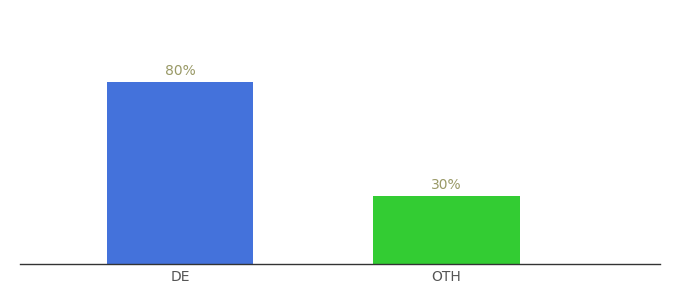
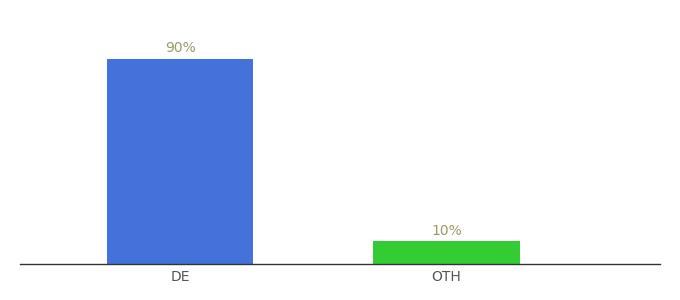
DE: 80% -> 90%
OTH: 30% -> 10%
